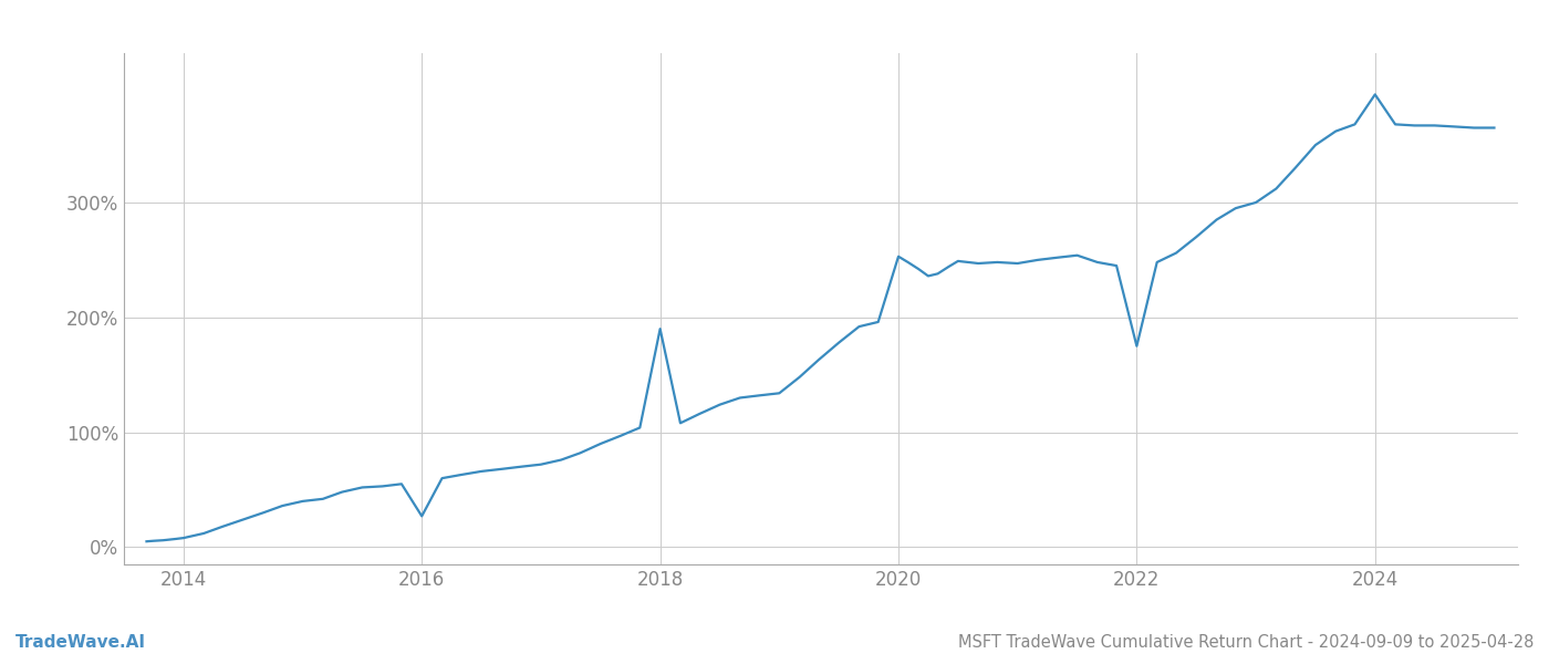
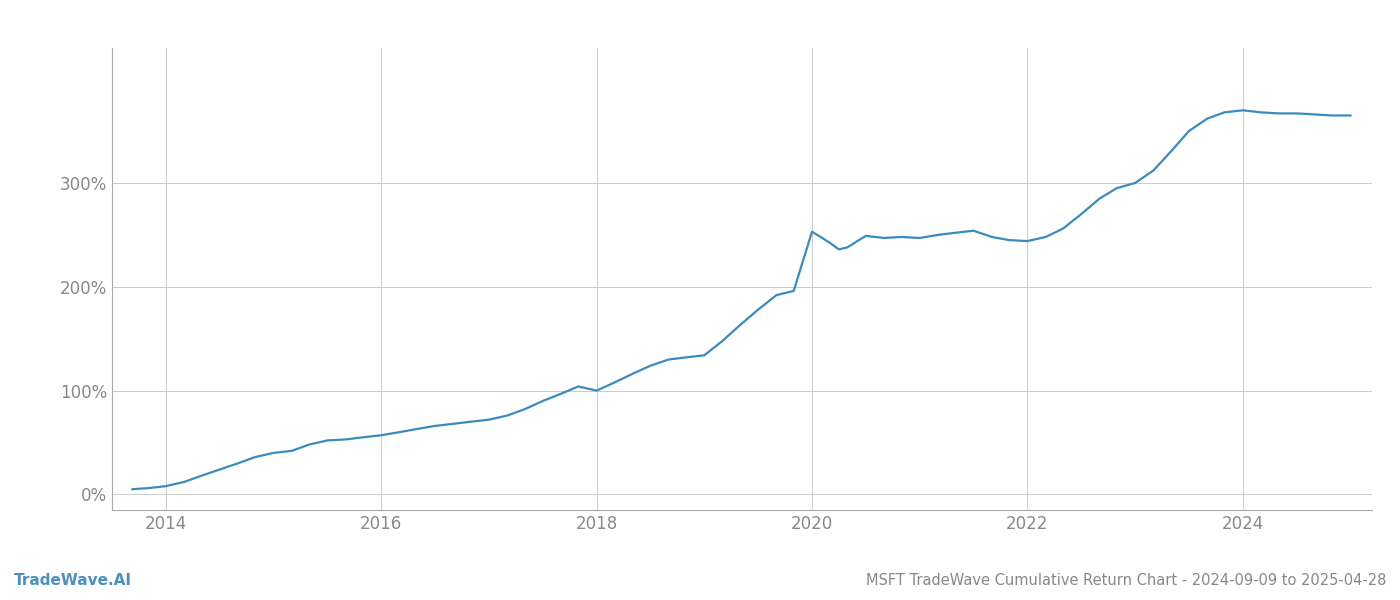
2016: 27% -> 57%
2018: 190% -> 100%
2022: 175% -> 244%
2024: 394% -> 370%
